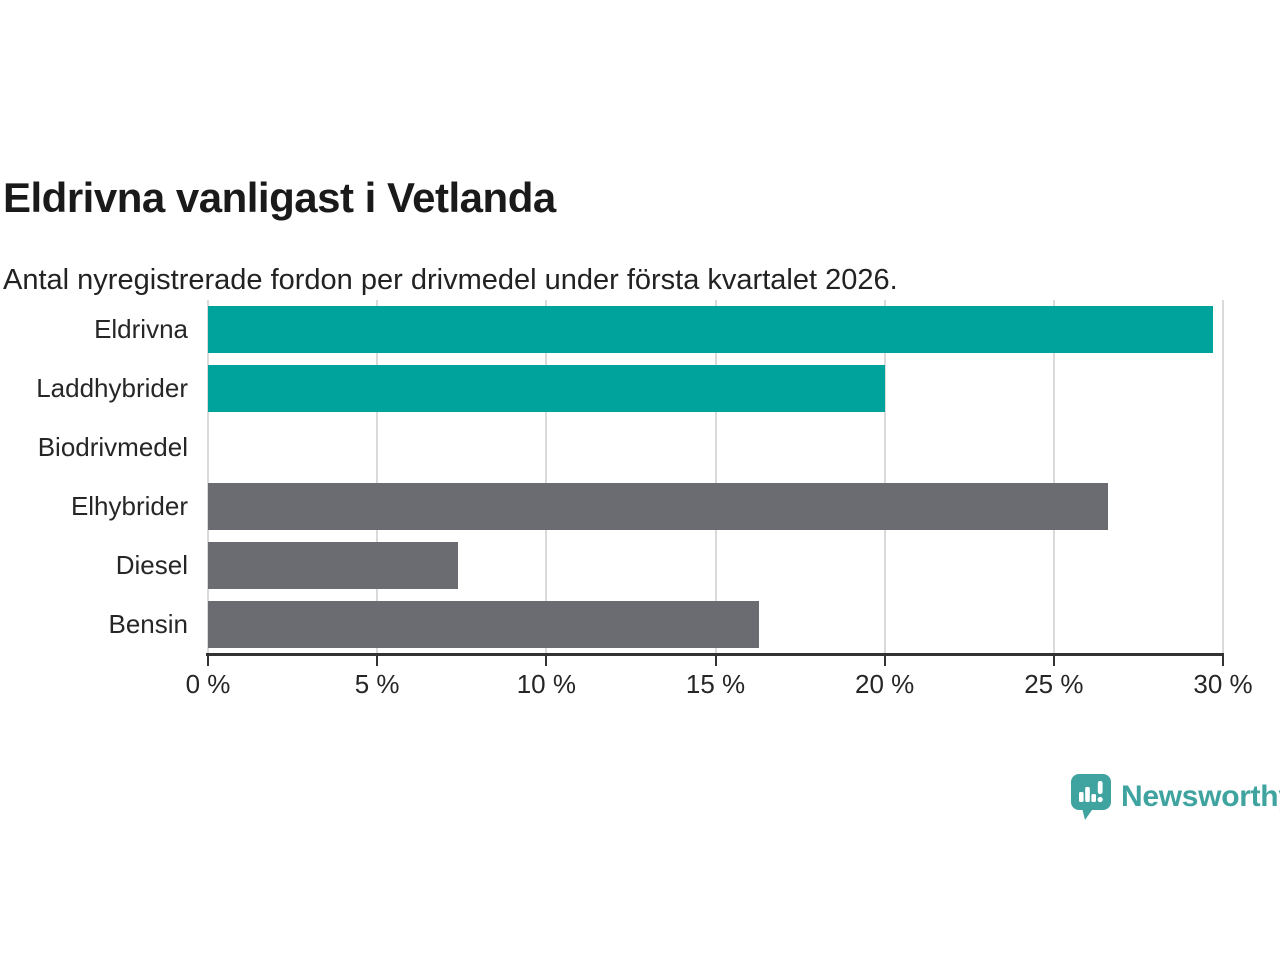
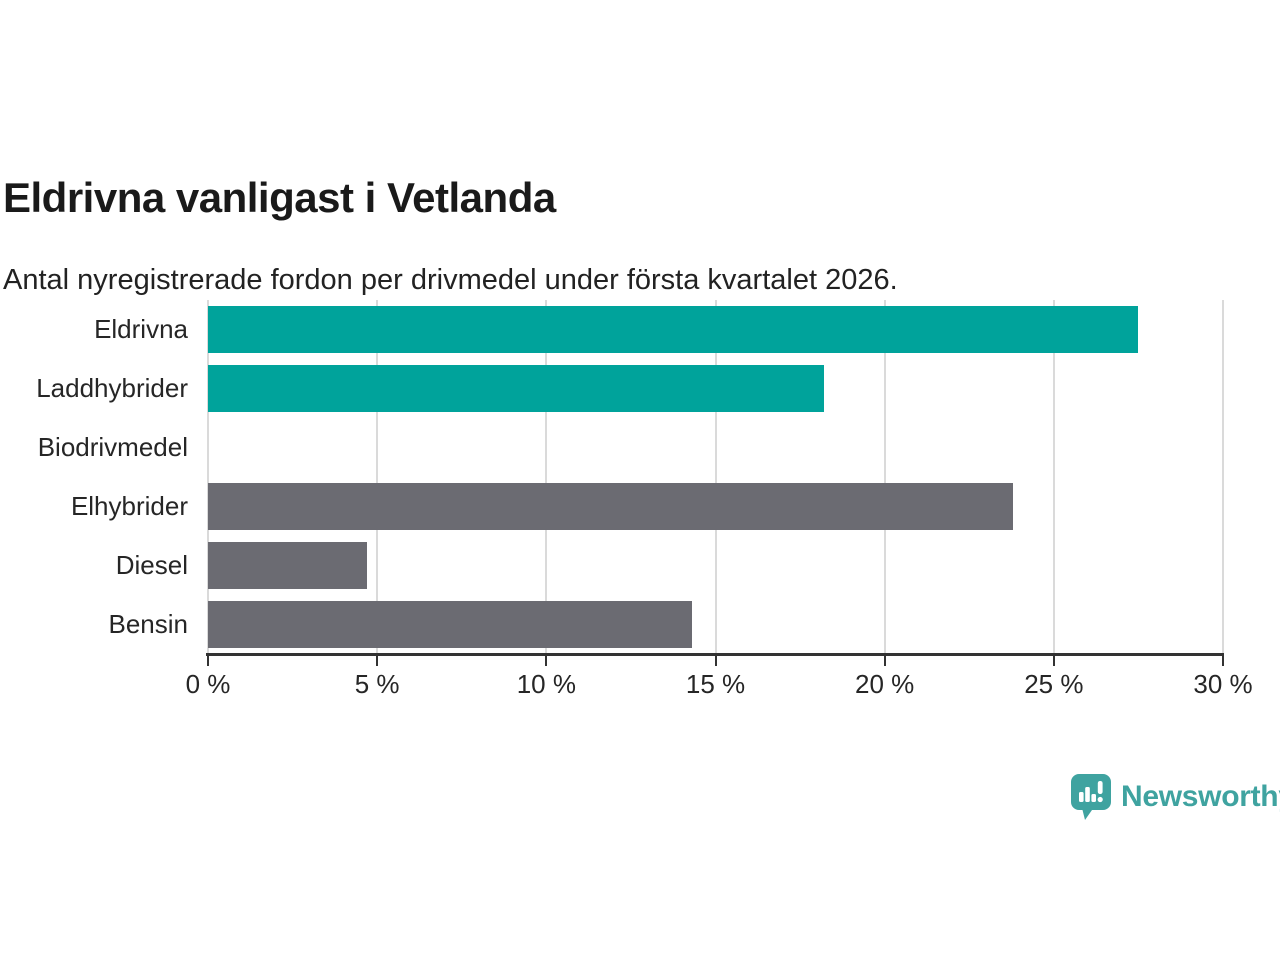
Eldrivna: 29.7% -> 27.5%
Laddhybrider: 20.0% -> 18.2%
Elhybrider: 26.6% -> 23.8%
Diesel: 7.4% -> 4.7%
Bensin: 16.3% -> 14.3%
